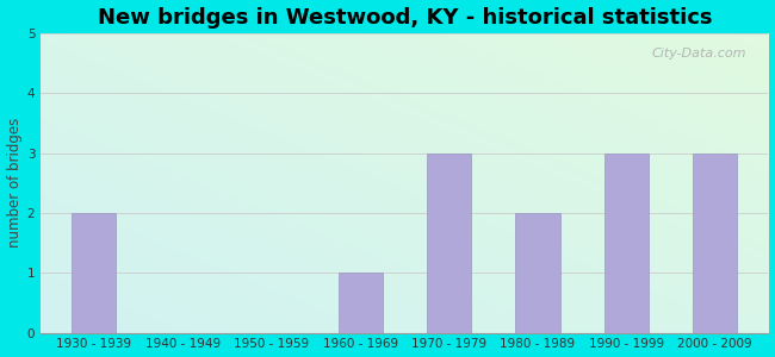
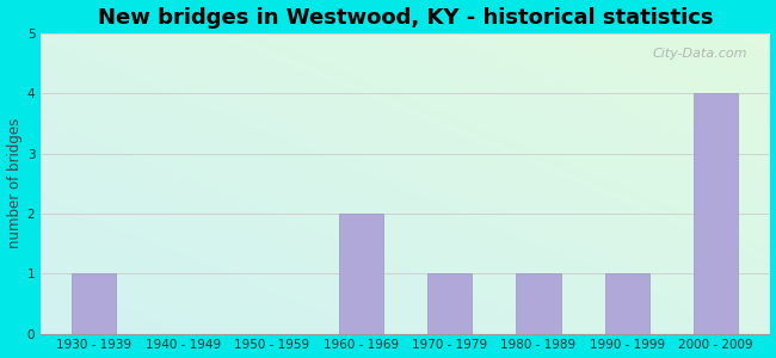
1930 - 1939: 2 -> 1
1960 - 1969: 1 -> 2
1970 - 1979: 3 -> 1
1980 - 1989: 2 -> 1
1990 - 1999: 3 -> 1
2000 - 2009: 3 -> 4
